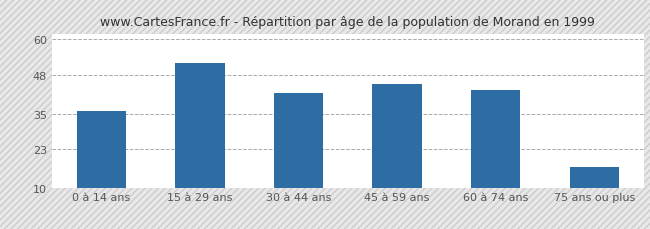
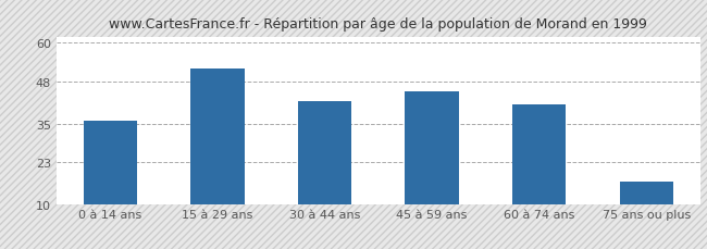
60 à 74 ans: 43 -> 41
